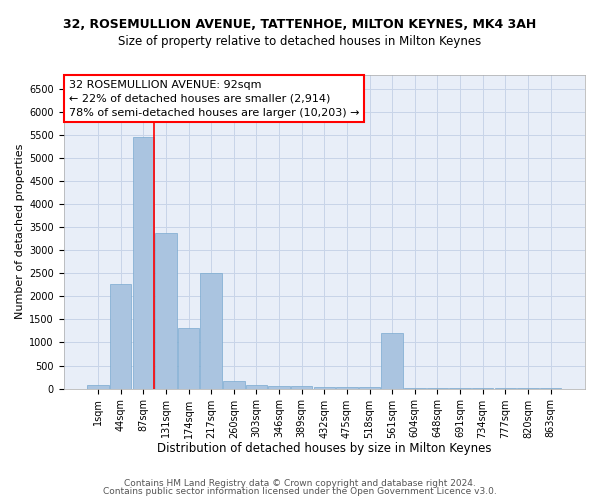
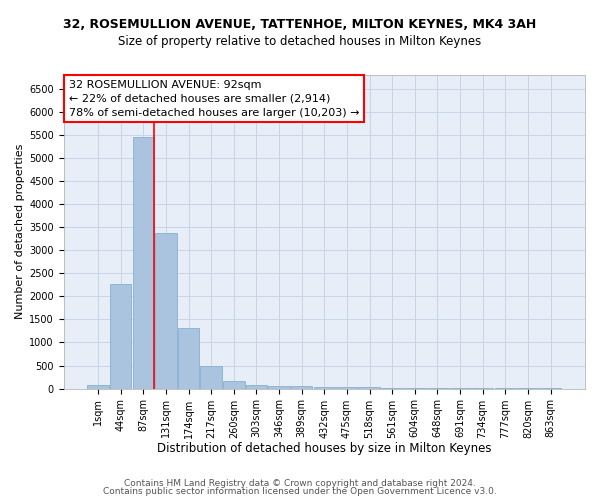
217sqm: 2500 -> 480
561sqm: 1200 -> 20
